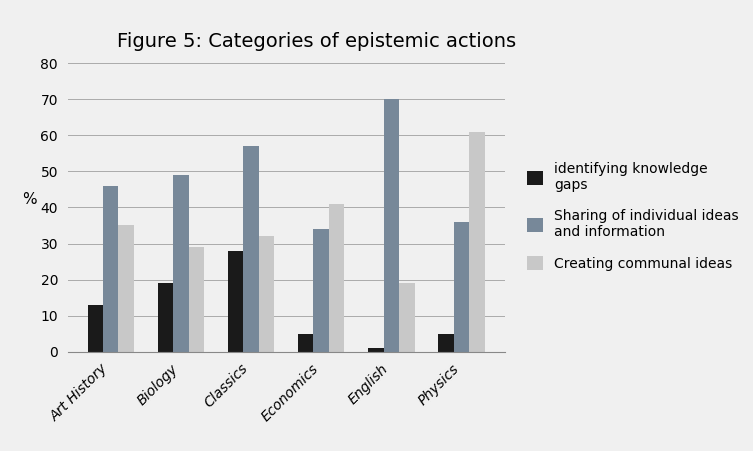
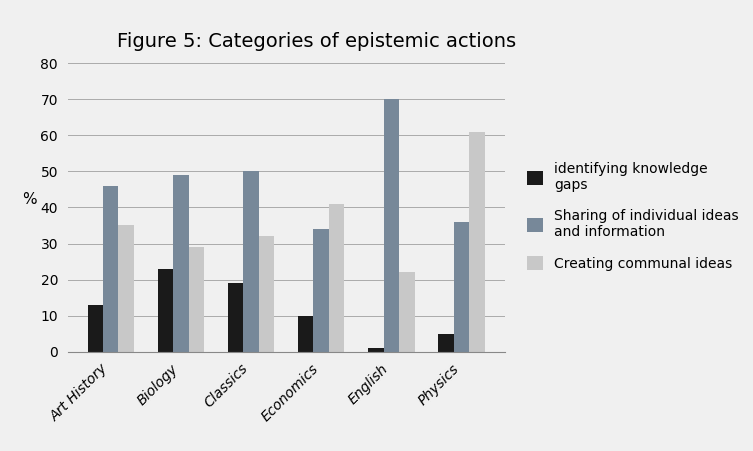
identifying knowledge gaps/Biology: 19 -> 23
identifying knowledge gaps/Classics: 28 -> 19
Sharing of individual ideas and information/Classics: 57 -> 50
identifying knowledge gaps/Economics: 5 -> 10
Creating communal ideas/English: 19 -> 22
